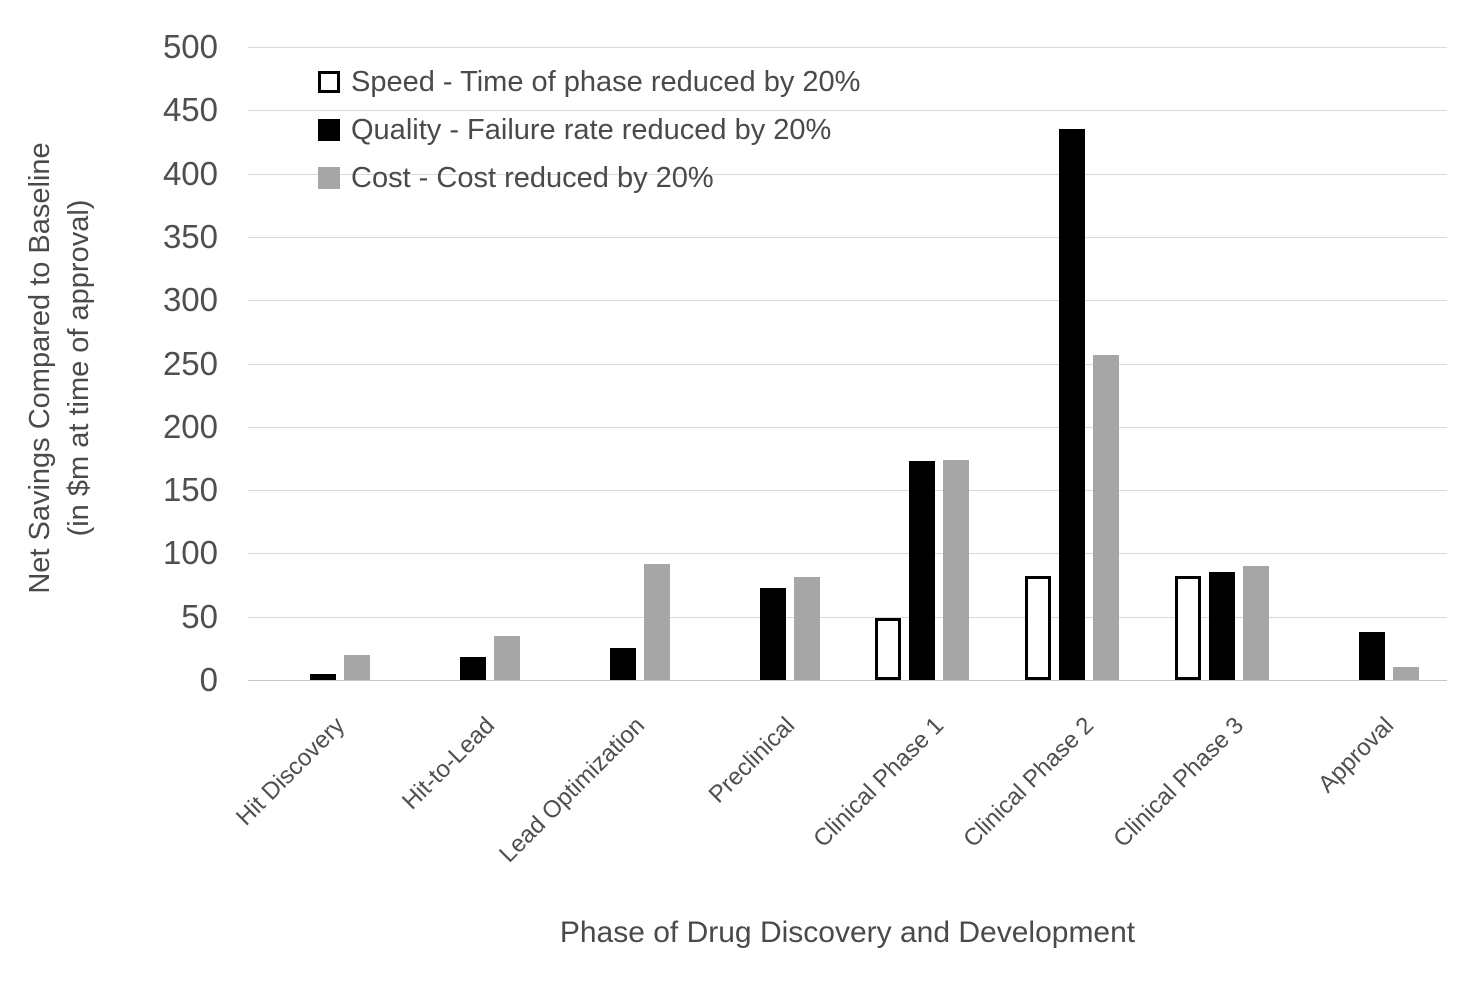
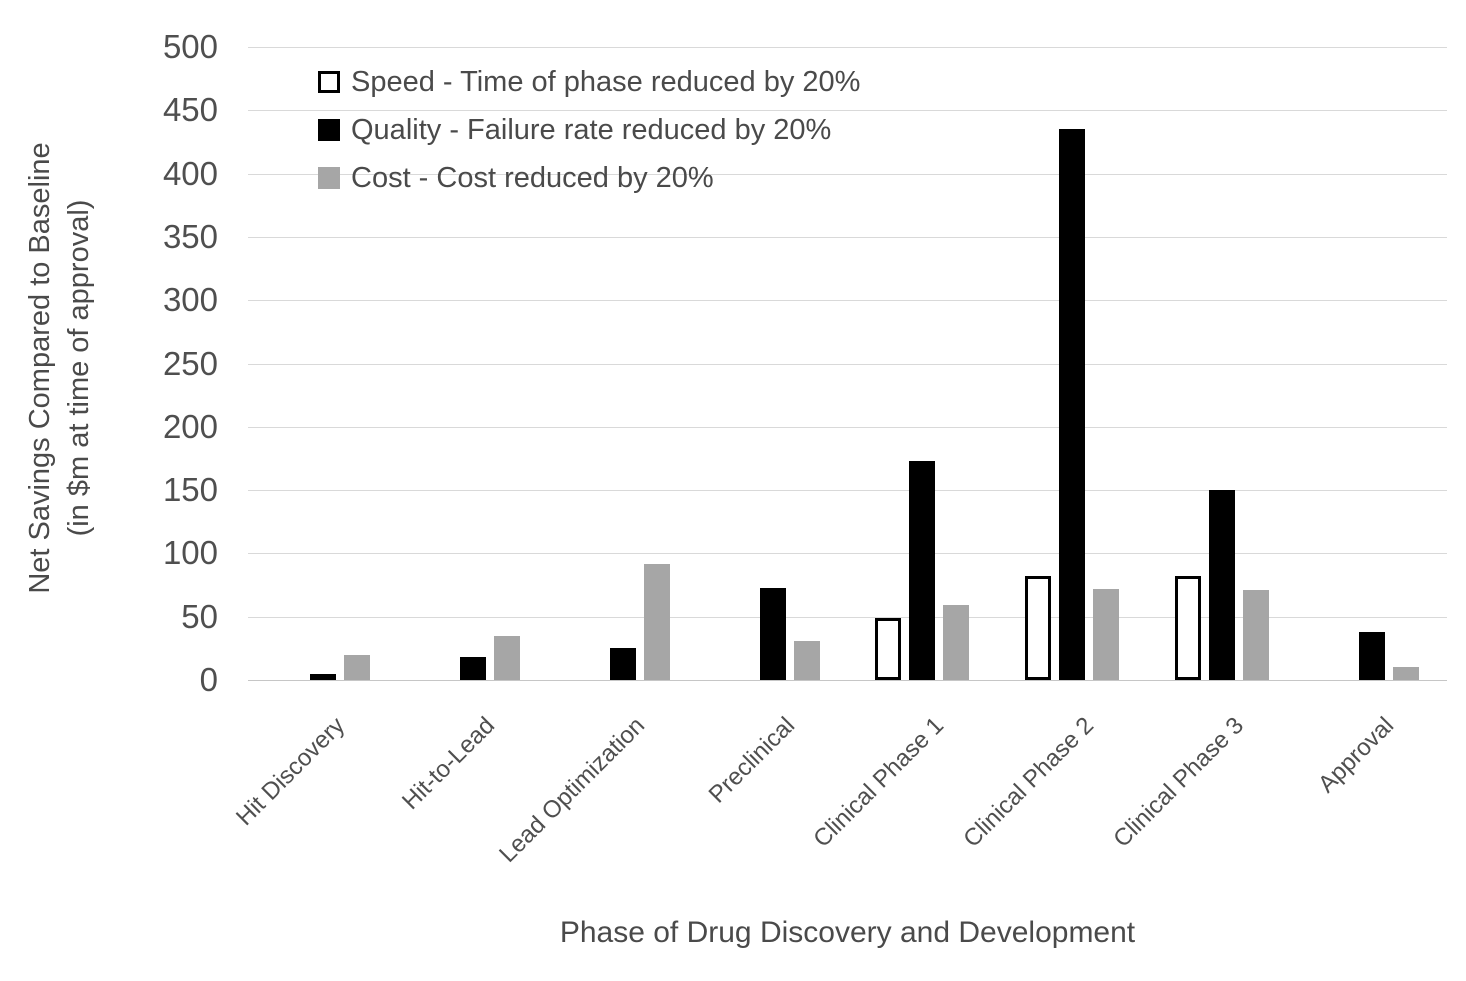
Cost - Cost reduced by 20%/Preclinical: 81 -> 31
Cost - Cost reduced by 20%/Clinical Phase 1: 174 -> 59
Cost - Cost reduced by 20%/Clinical Phase 2: 257 -> 72
Quality - Failure rate reduced by 20%/Clinical Phase 3: 85 -> 150
Cost - Cost reduced by 20%/Clinical Phase 3: 90 -> 71
